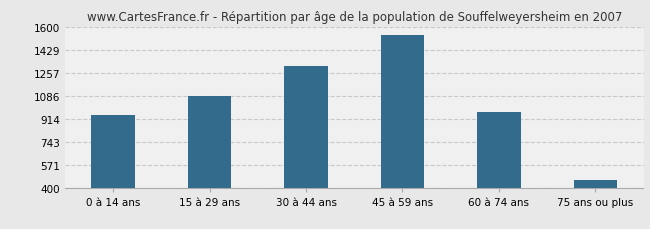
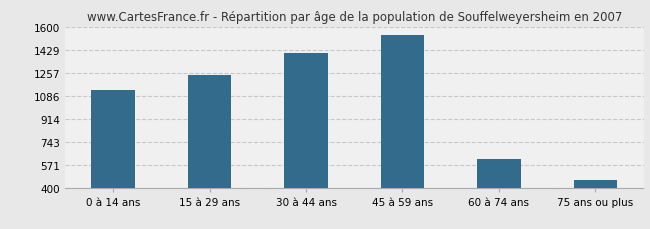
0 à 14 ans: 940 -> 1130
15 à 29 ans: 1090 -> 1240
30 à 44 ans: 1300 -> 1400
60 à 74 ans: 960 -> 610
